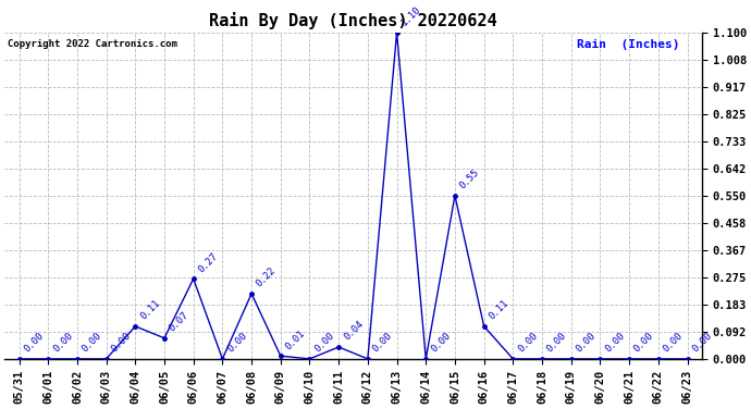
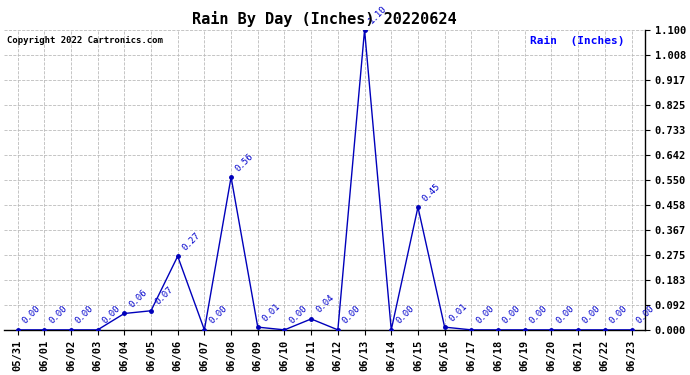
06/04: 0.11 -> 0.06
06/08: 0.22 -> 0.56
06/15: 0.55 -> 0.45
06/16: 0.11 -> 0.01
